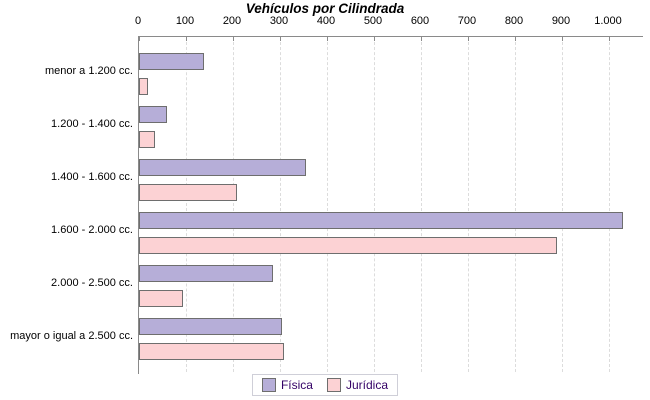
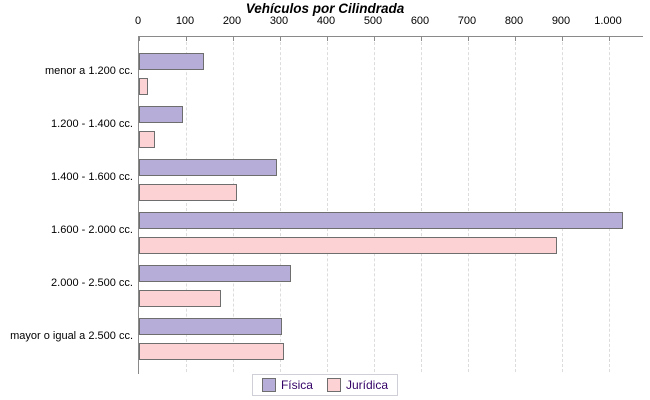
Física/1.200 - 1.400 cc.: 60 -> 90
Física/1.400 - 1.600 cc.: 350 -> 290
Física/2.000 - 2.500 cc.: 280 -> 320
Jurídica/2.000 - 2.500 cc.: 90 -> 170
